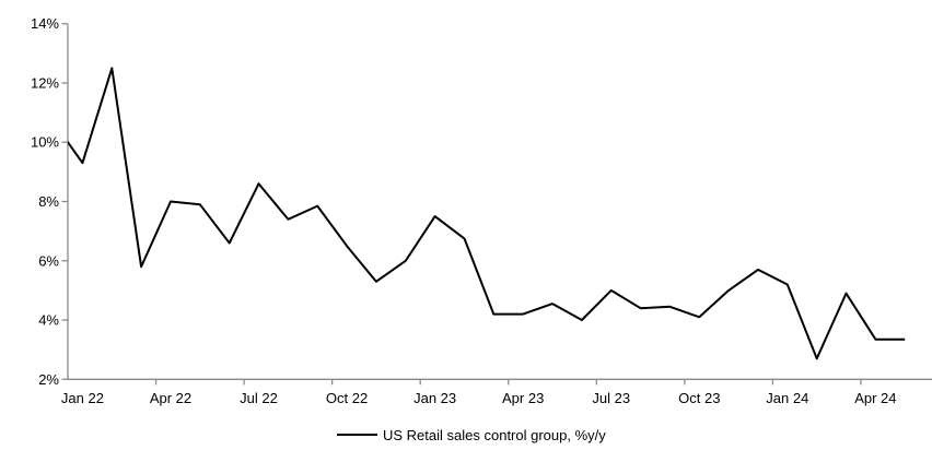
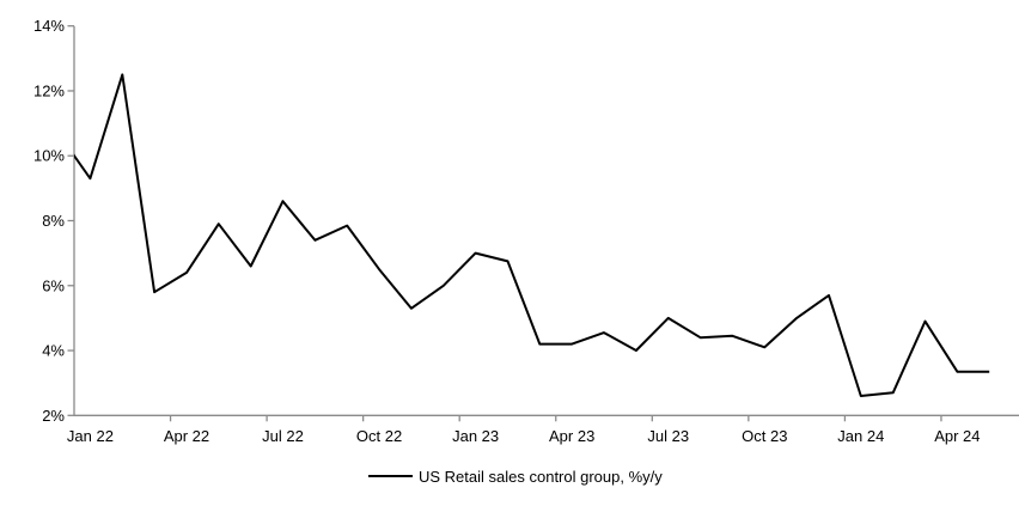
Apr 22: 8.0% -> 6.4%
Jan 23: 7.5% -> 7.0%
Jan 24: 5.2% -> 2.6%
